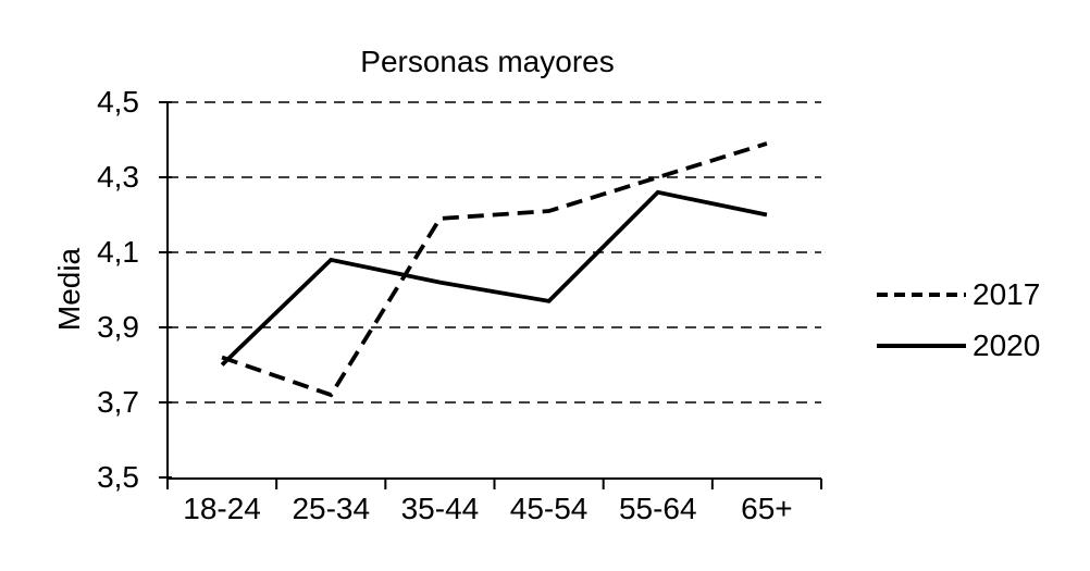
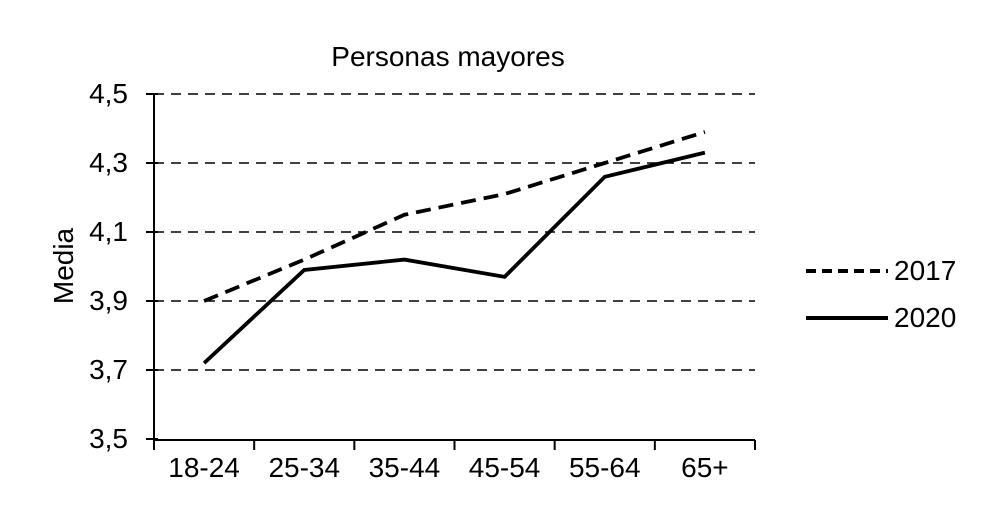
2017/18-24: 3,82 -> 3,90
2020/18-24: 3,80 -> 3,72
2017/25-34: 3,72 -> 4,02
2020/25-34: 4,08 -> 3,99
2017/35-44: 4,19 -> 4,15
2020/65+: 4,20 -> 4,33
